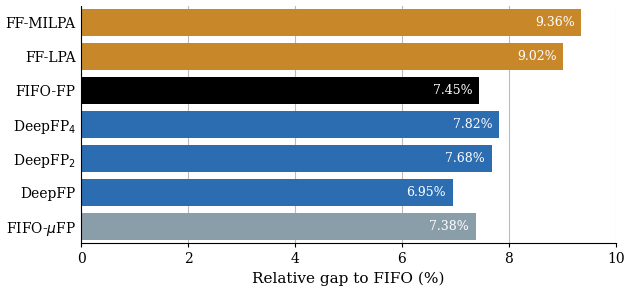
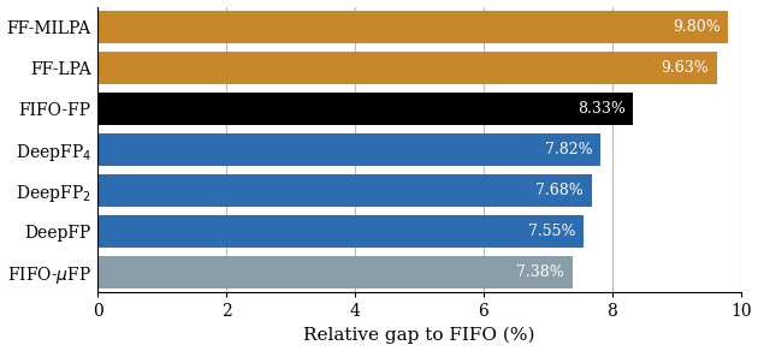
FF-MILPA: 9.36% -> 9.80%
FF-LPA: 9.02% -> 9.63%
FIFO-FP: 7.45% -> 8.33%
DeepFP: 6.95% -> 7.55%
